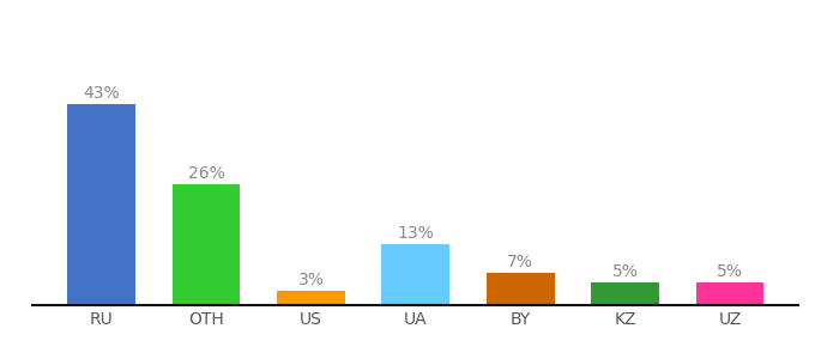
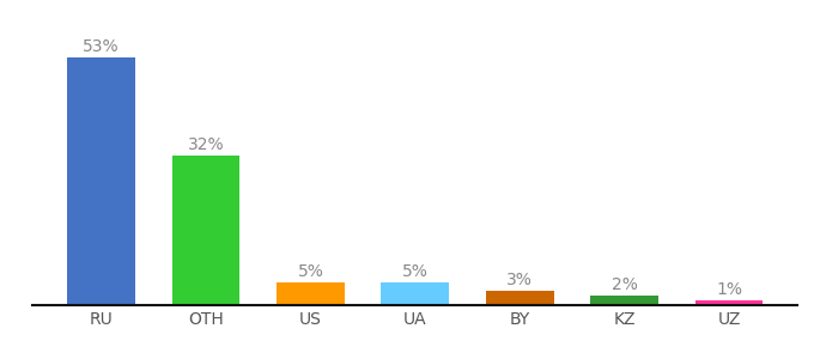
RU: 43% -> 53%
OTH: 26% -> 32%
US: 3% -> 5%
UA: 13% -> 5%
BY: 7% -> 3%
KZ: 5% -> 2%
UZ: 5% -> 1%
